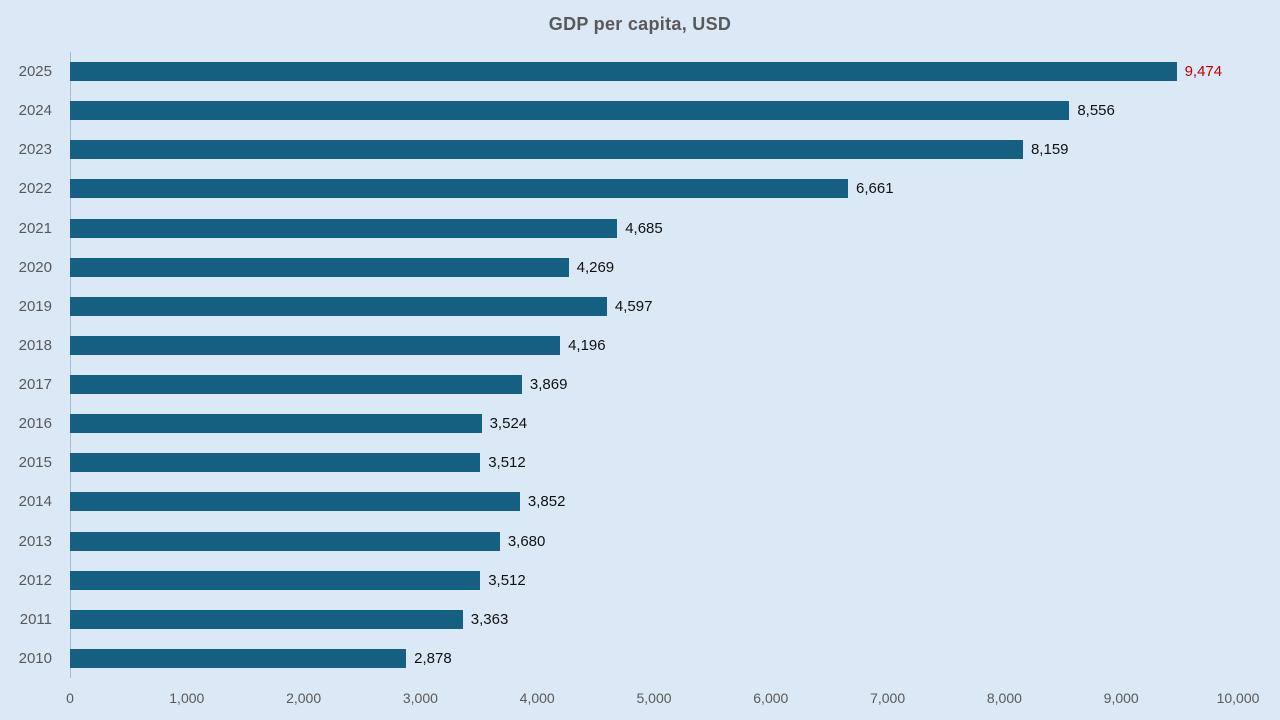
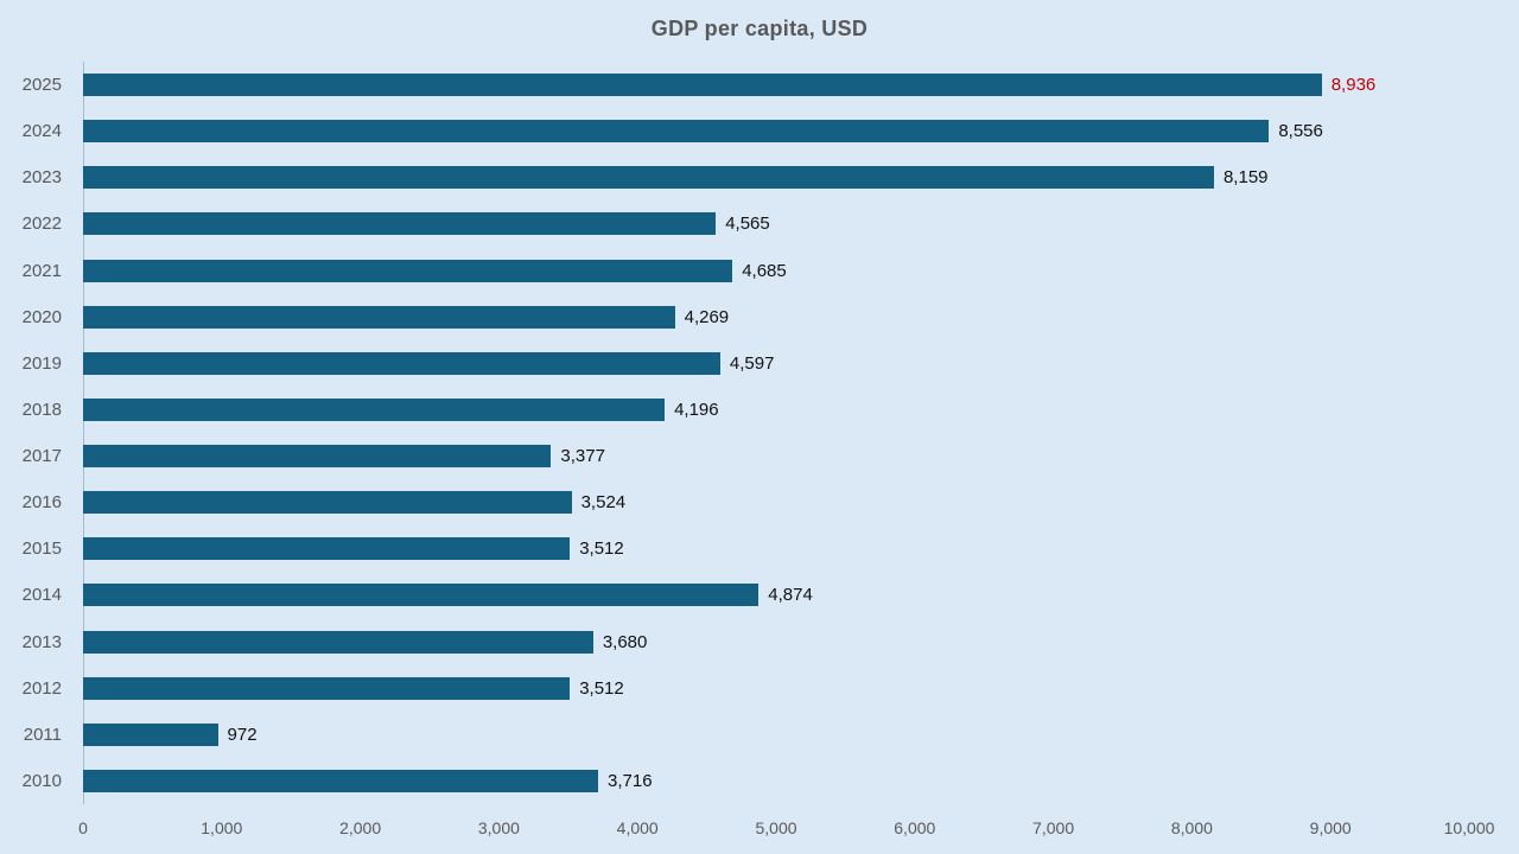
2025: 9,474 -> 8,936
2022: 6,661 -> 4,565
2017: 3,869 -> 3,377
2014: 3,852 -> 4,874
2011: 3,363 -> 972
2010: 2,878 -> 3,716
